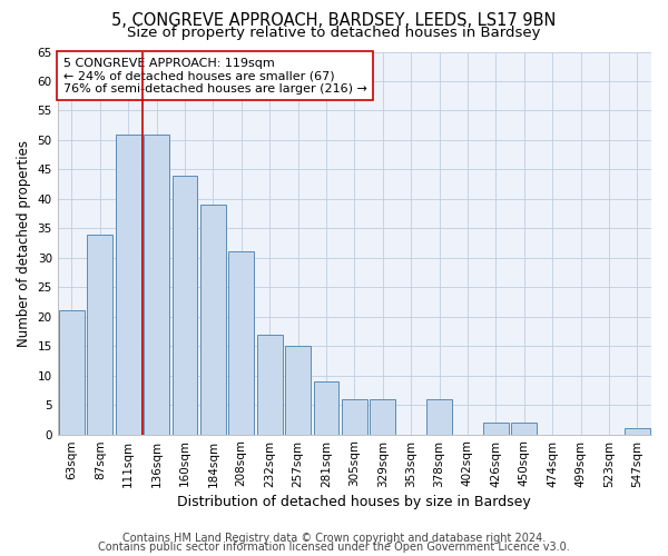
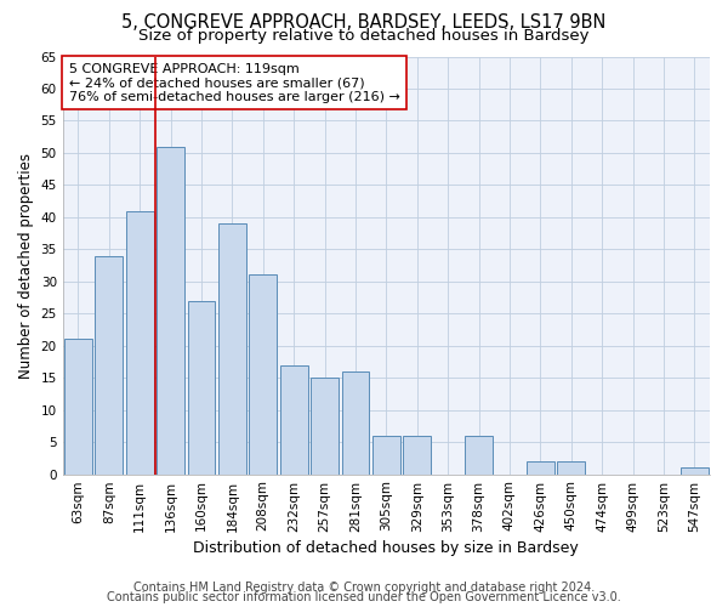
111sqm: 51 -> 41
160sqm: 44 -> 27
281sqm: 9 -> 16
